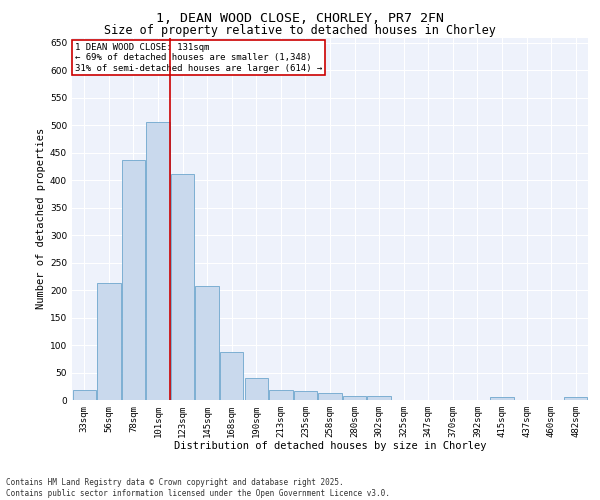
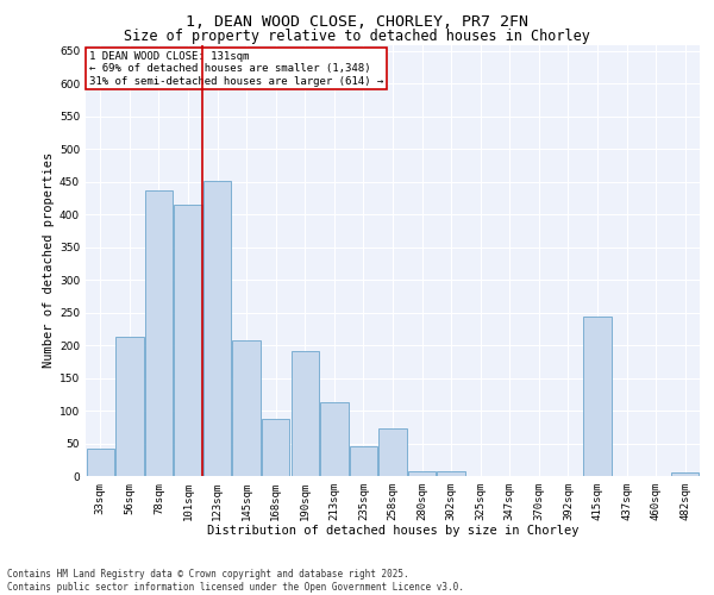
33sqm: 18 -> 42
101sqm: 507 -> 416
123sqm: 412 -> 452
190sqm: 40 -> 192
213sqm: 18 -> 112
235sqm: 17 -> 46
258sqm: 13 -> 72
415sqm: 6 -> 244
